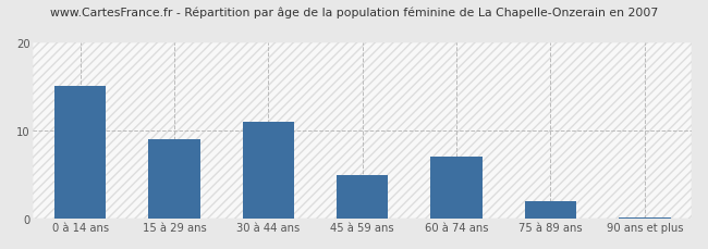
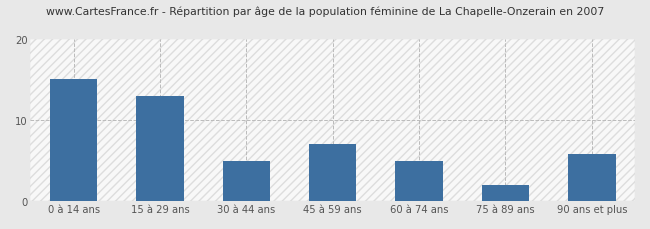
15 à 29 ans: 9.0 -> 13.0
30 à 44 ans: 11.0 -> 5.0
45 à 59 ans: 5.0 -> 7.0
60 à 74 ans: 7.0 -> 5.0
90 ans et plus: 0.2 -> 5.8
